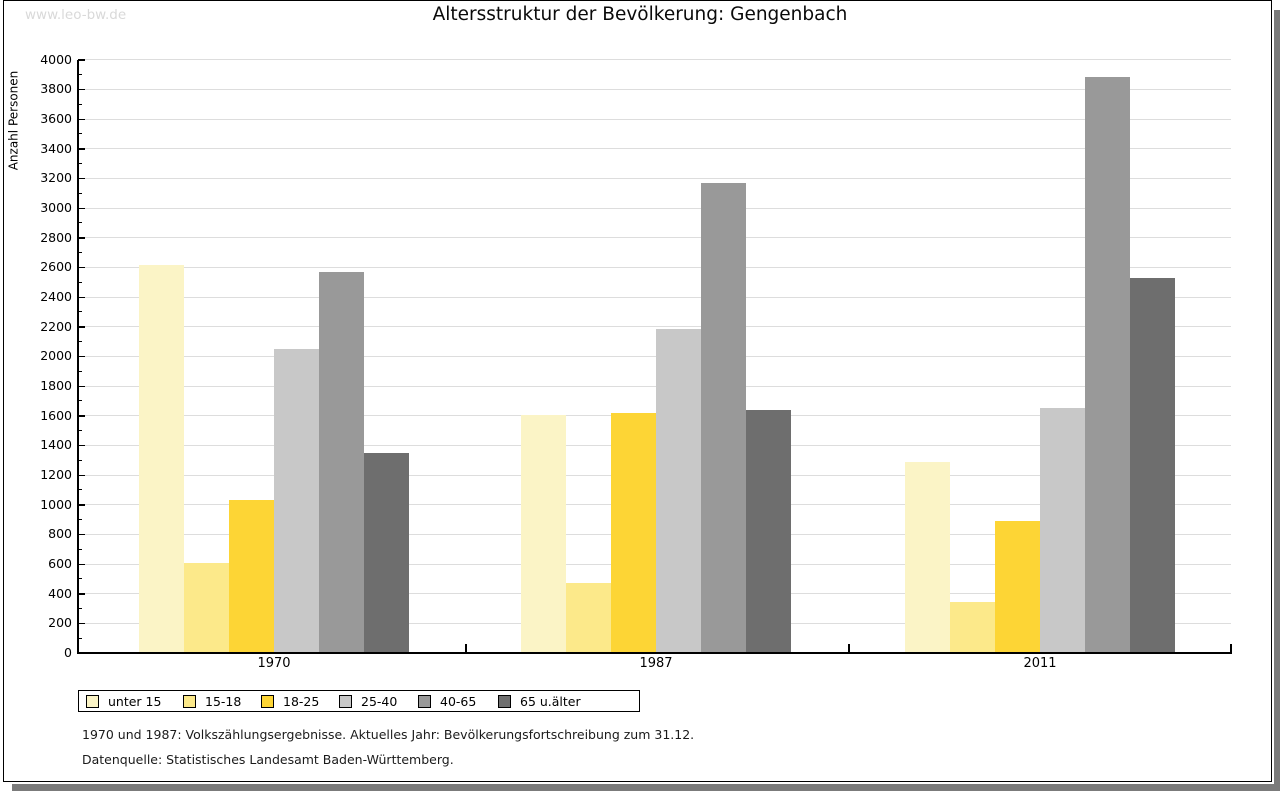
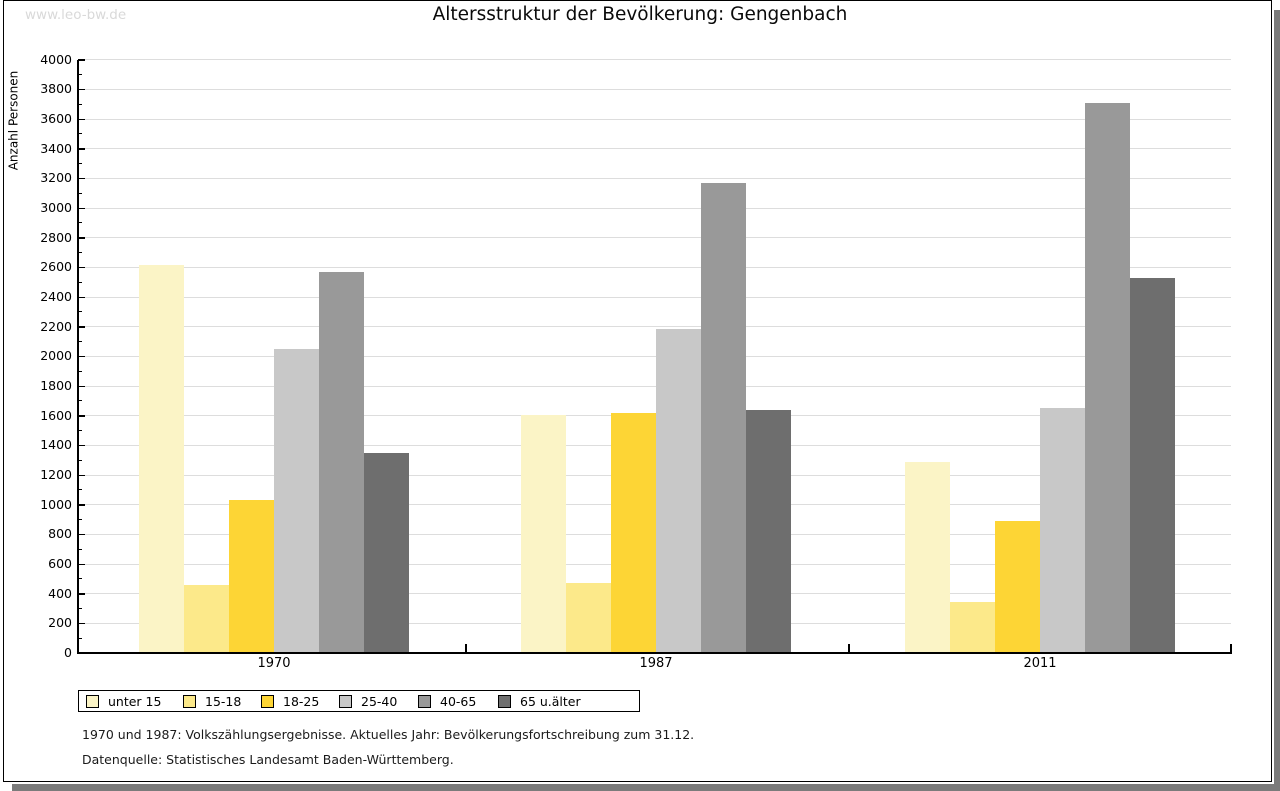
15-18/1970: 610 -> 460
40-65/2011: 3880 -> 3710
